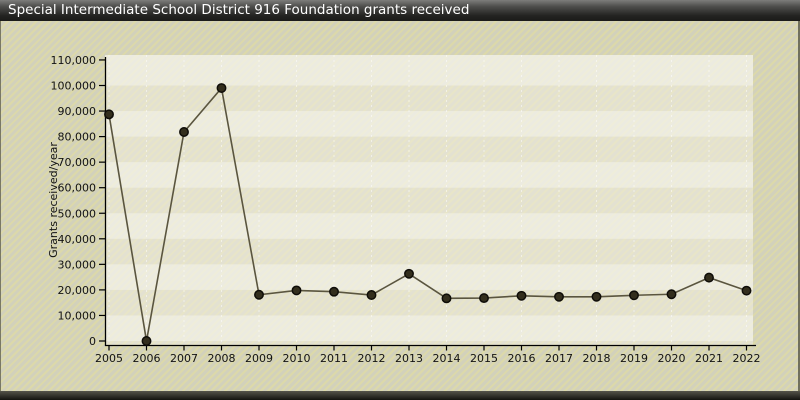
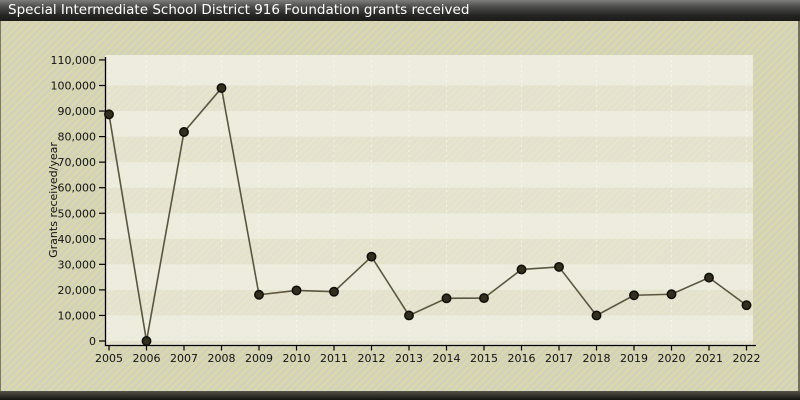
2012: 18000 -> 33000
2013: 26000 -> 10000
2016: 18000 -> 28000
2017: 17000 -> 29000
2018: 17000 -> 10000
2022: 20000 -> 14000
